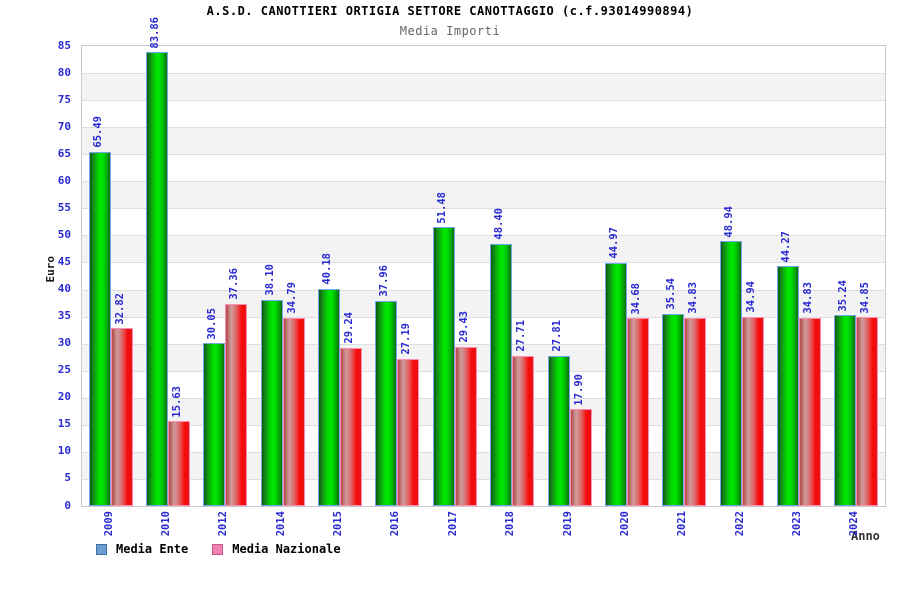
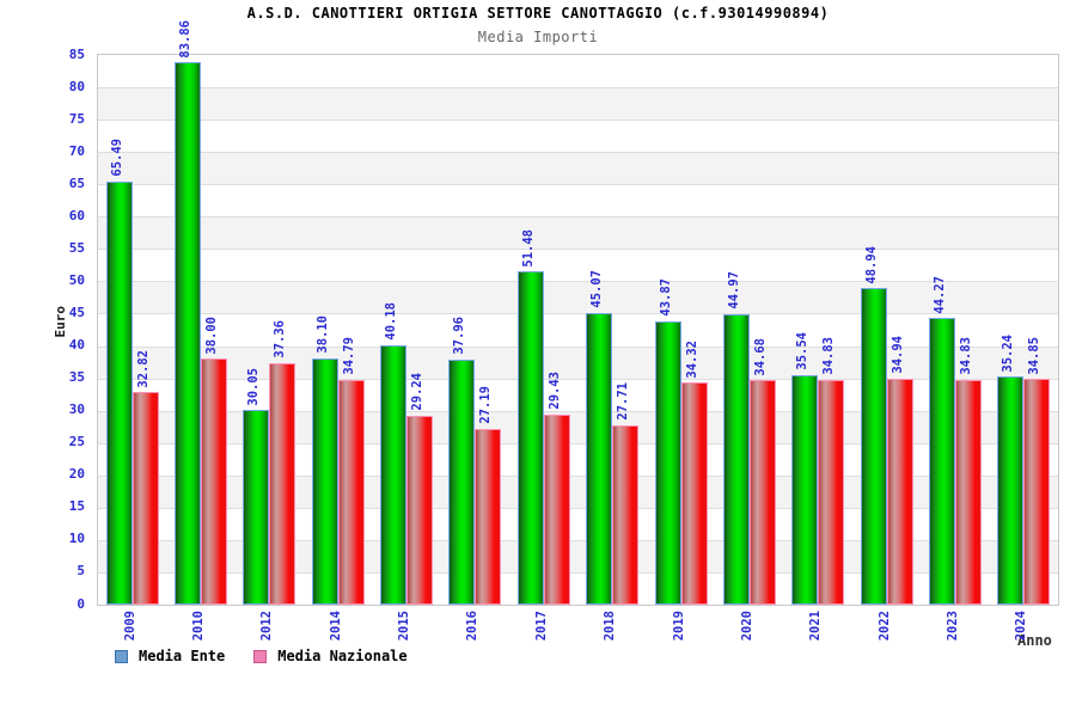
Media Nazionale/2010: 15.63 -> 38.00
Media Ente/2018: 48.40 -> 45.07
Media Ente/2019: 27.81 -> 43.87
Media Nazionale/2019: 17.90 -> 34.32
